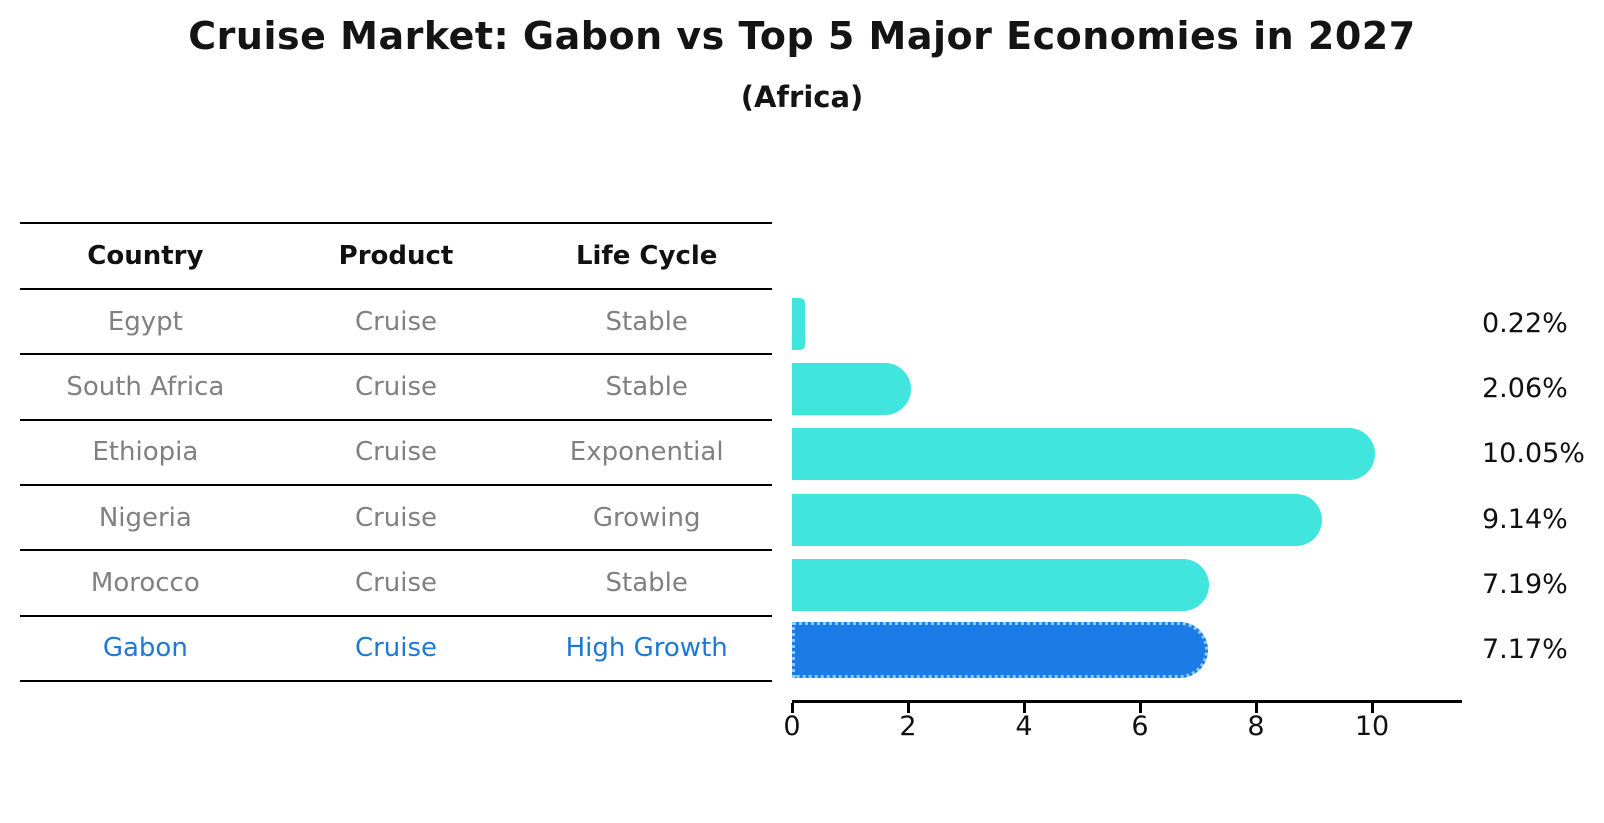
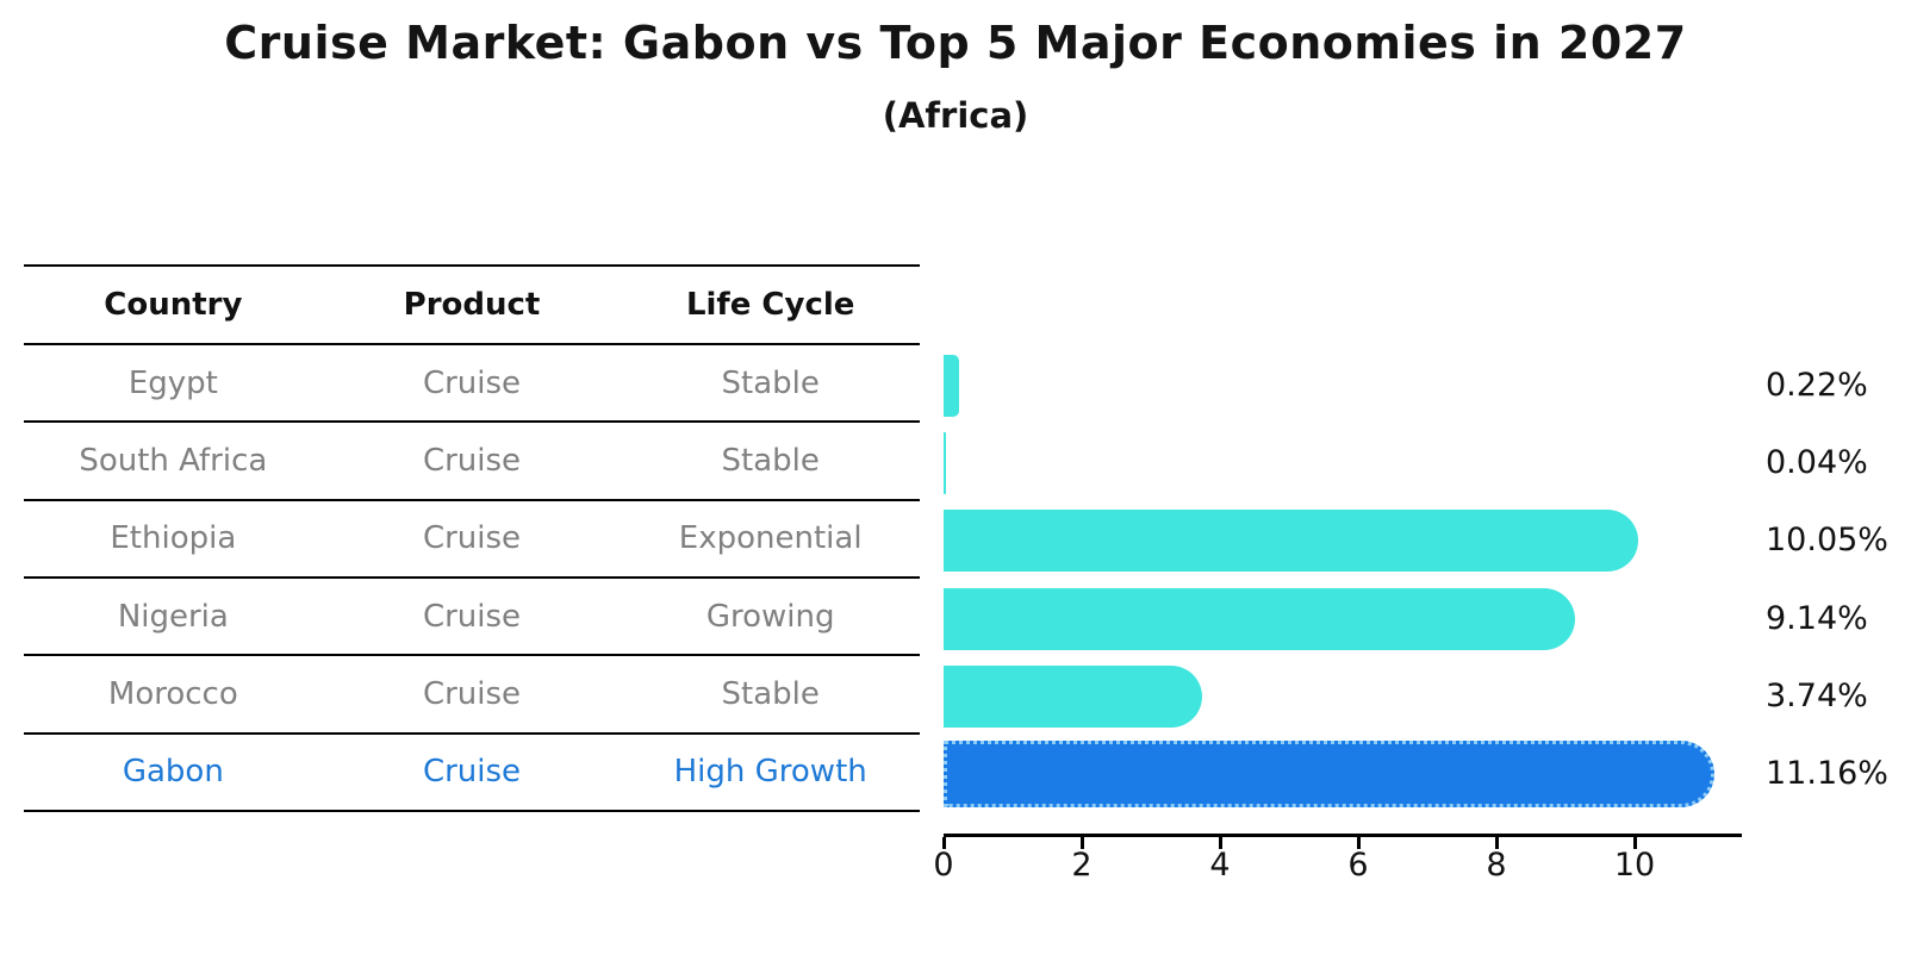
South Africa: 2.06% -> 0.04%
Morocco: 7.19% -> 3.74%
Gabon: 7.17% -> 11.16%
